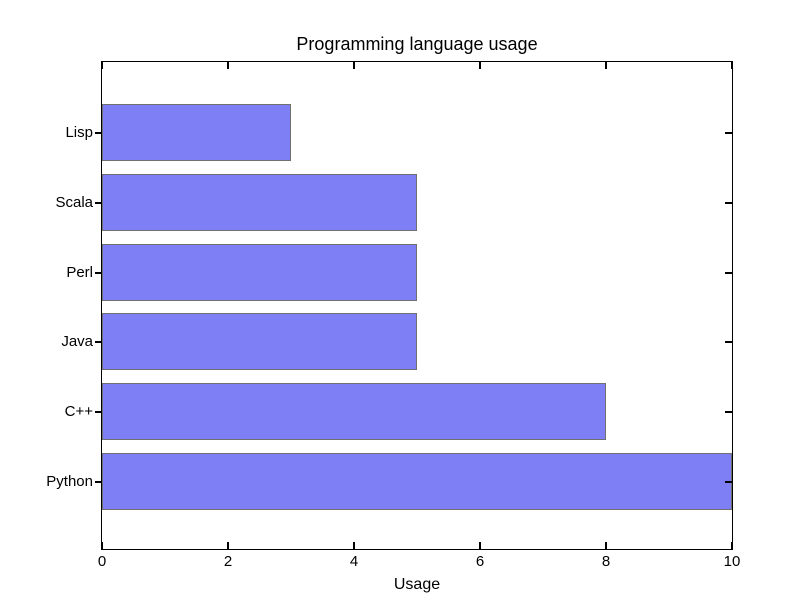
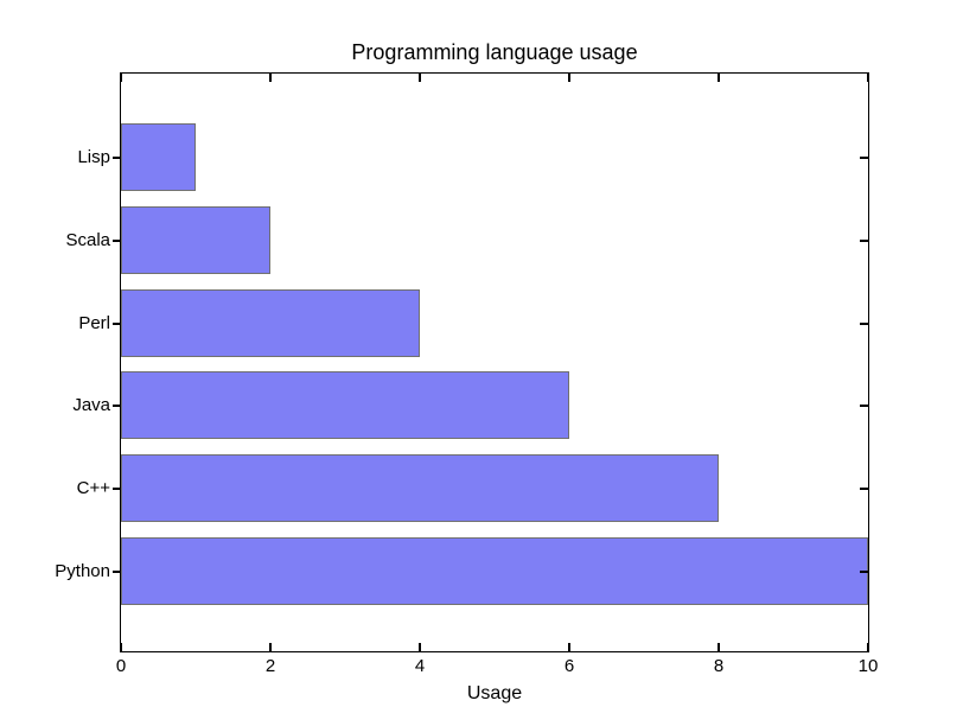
Lisp: 3 -> 1
Scala: 5 -> 2
Perl: 5 -> 4
Java: 5 -> 6
